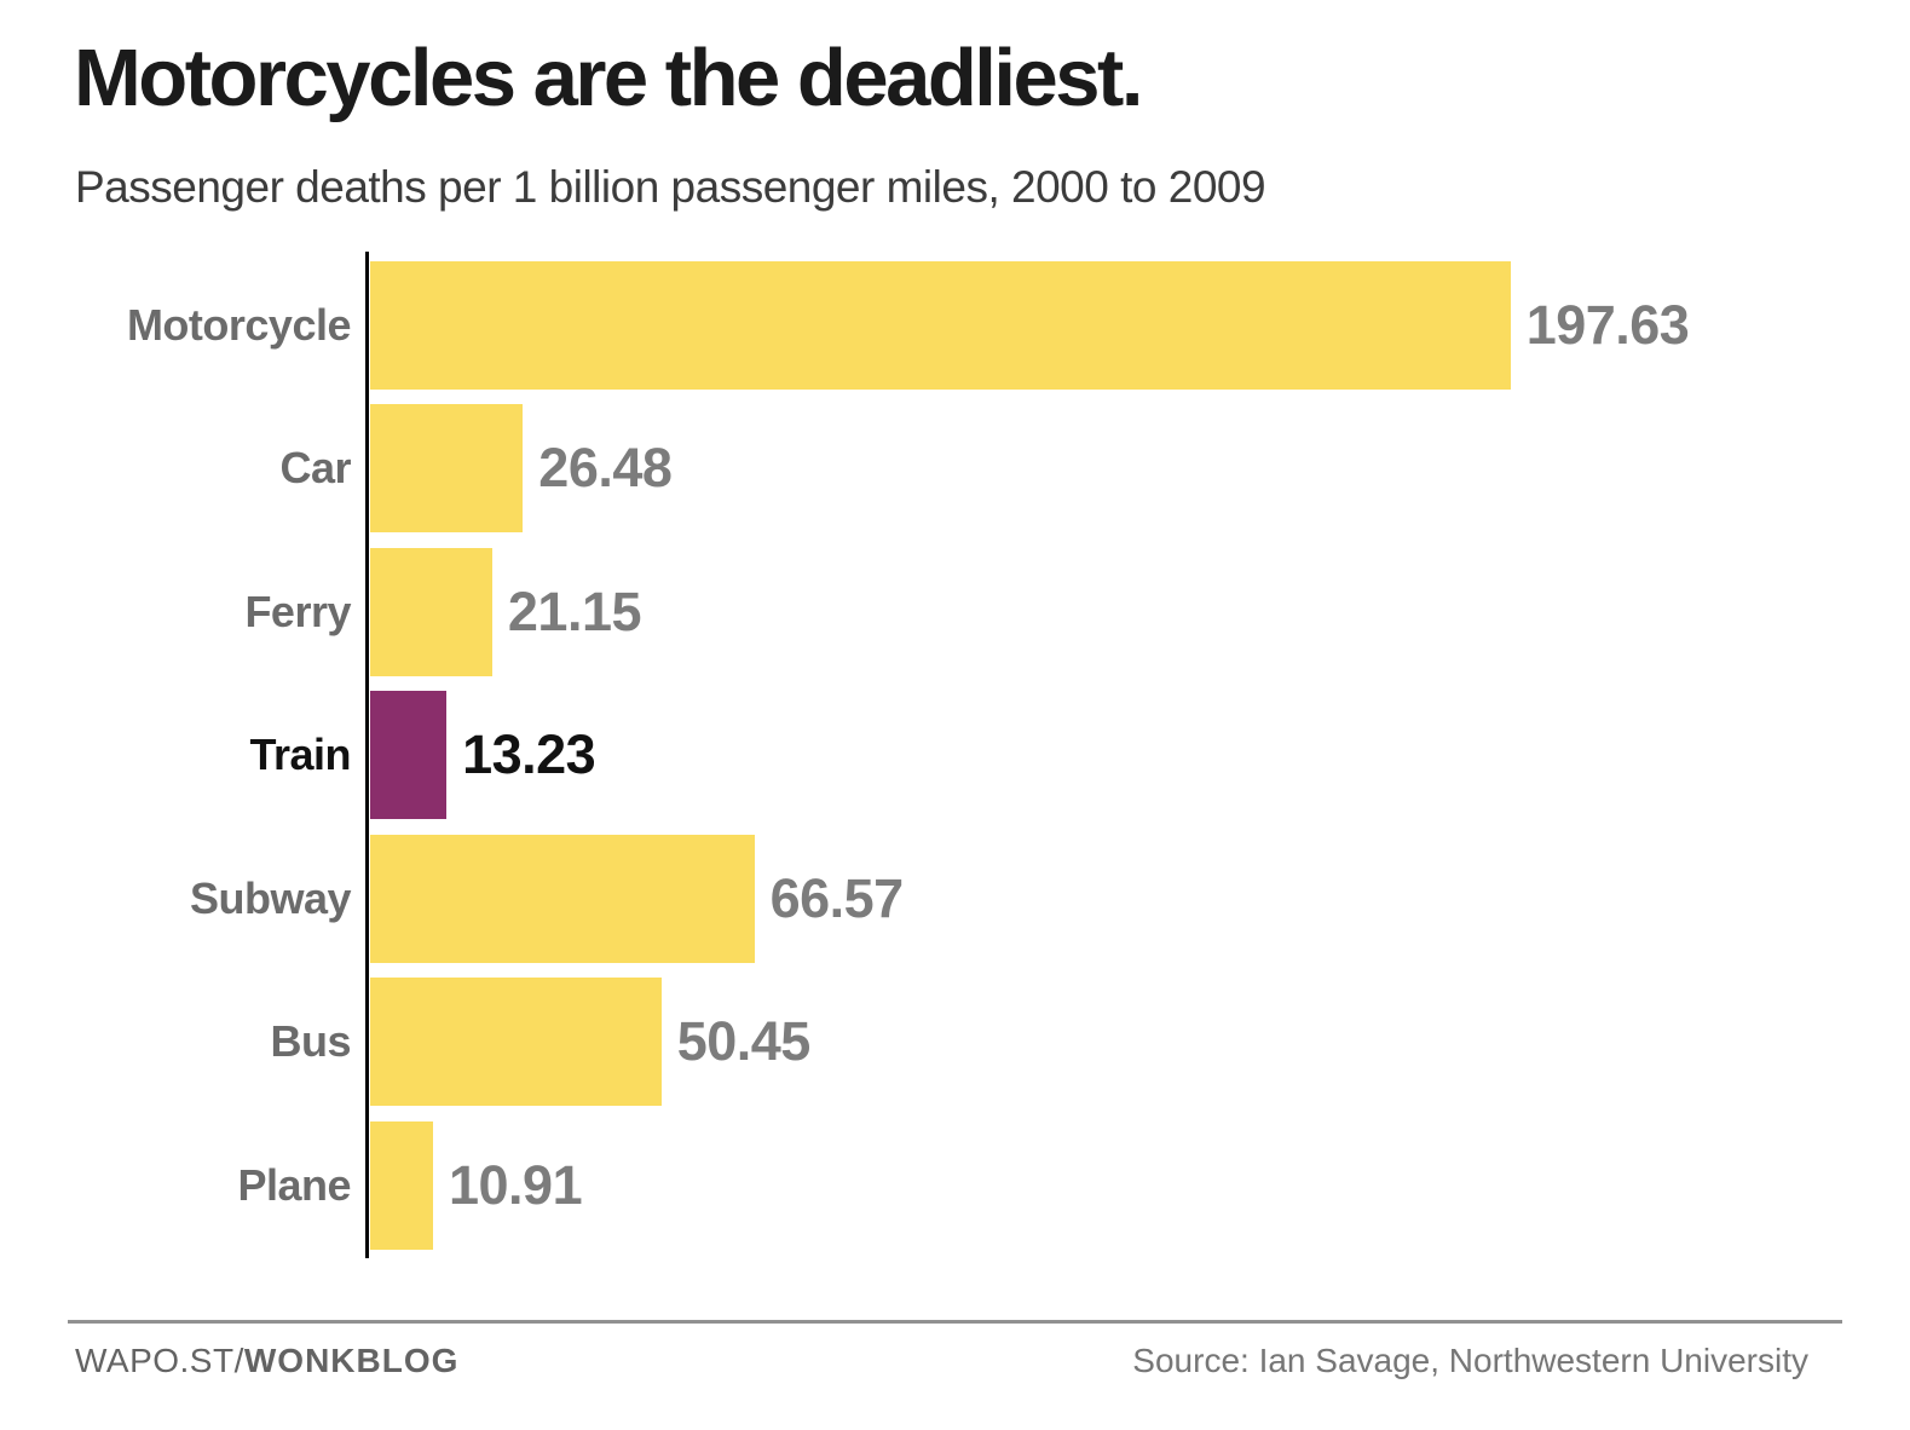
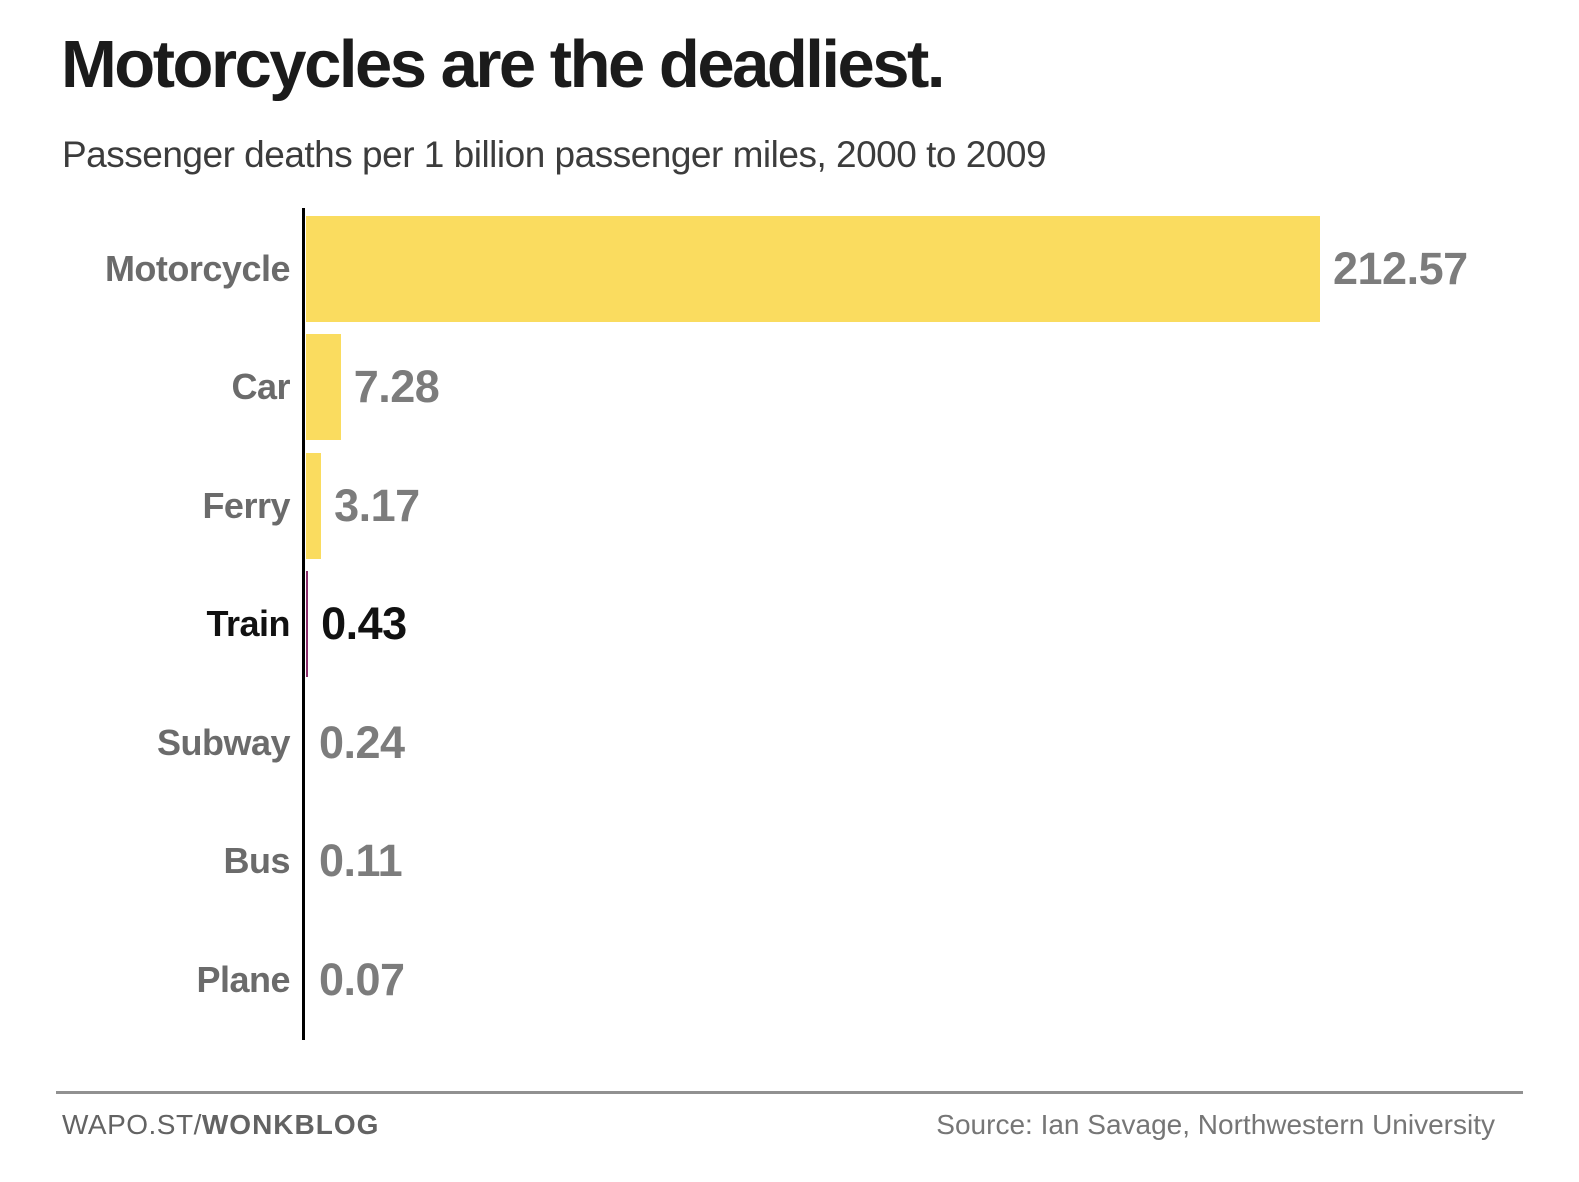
Motorcycle: 197.63 -> 212.57
Car: 26.48 -> 7.28
Ferry: 21.15 -> 3.17
Train: 13.23 -> 0.43
Subway: 66.57 -> 0.24
Bus: 50.45 -> 0.11
Plane: 10.91 -> 0.07
